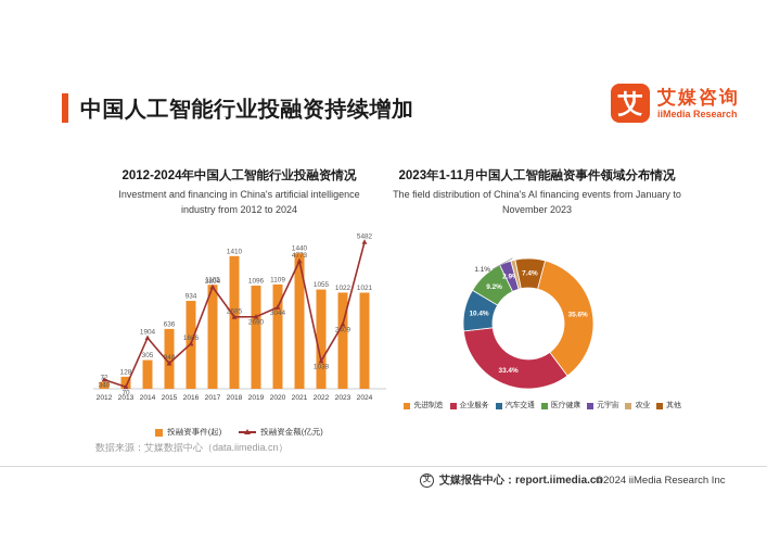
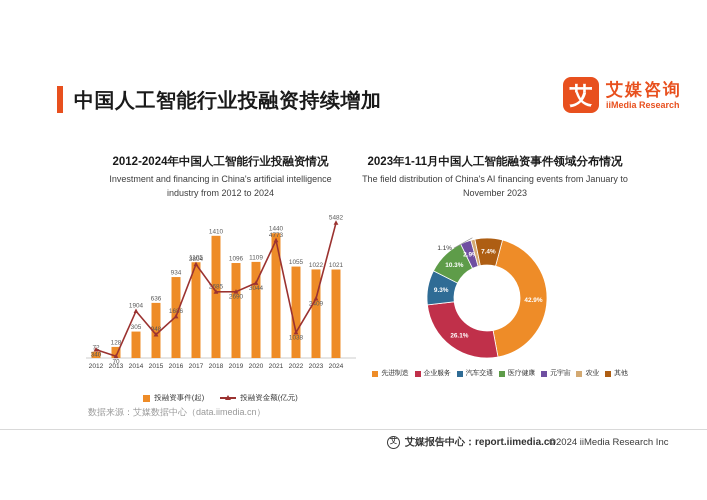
2023年1-11月中国人工智能融资事件领域分布情况/先进制造: 35.6% -> 42.9%
2023年1-11月中国人工智能融资事件领域分布情况/企业服务: 33.4% -> 26.1%
2023年1-11月中国人工智能融资事件领域分布情况/汽车交通: 10.4% -> 9.3%
2023年1-11月中国人工智能融资事件领域分布情况/医疗健康: 9.2% -> 10.3%
